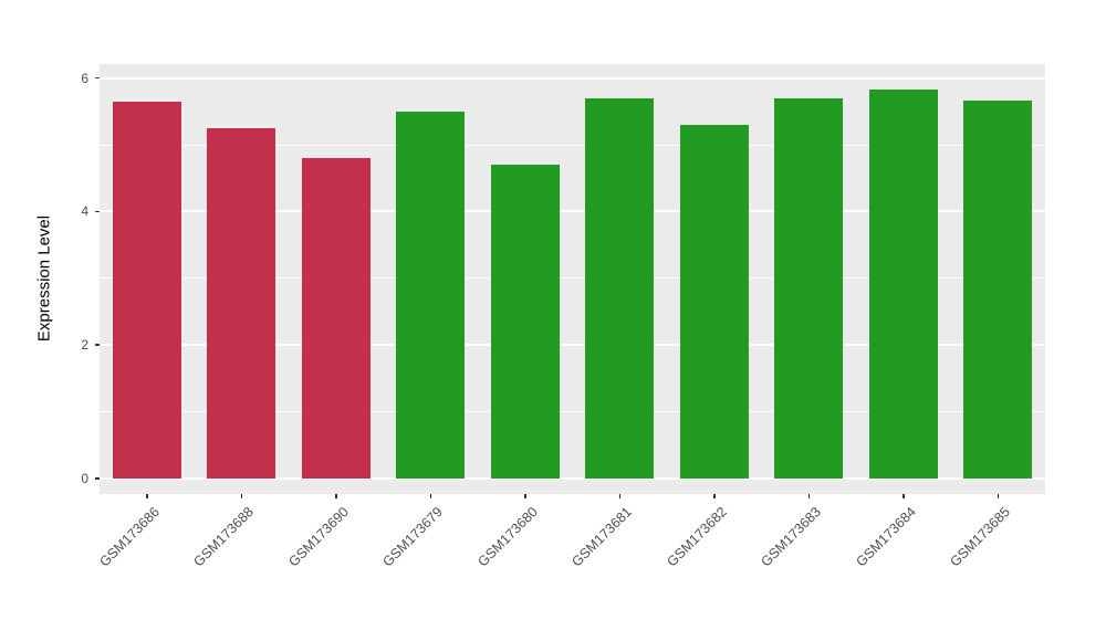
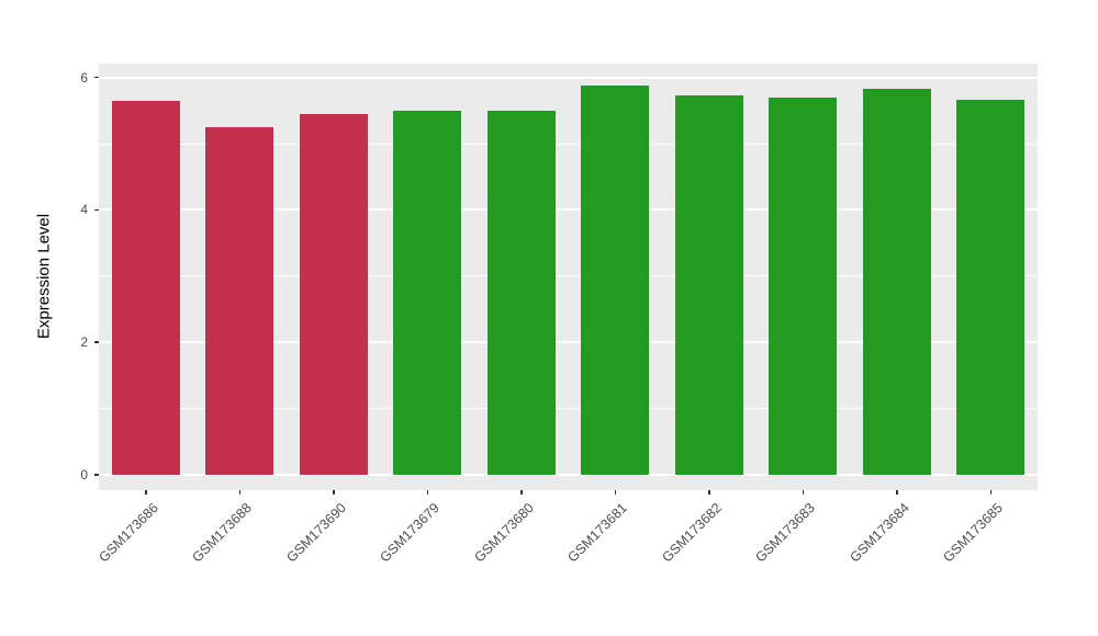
GSM173690: 4.8 -> 5.5
GSM173680: 4.7 -> 5.5
GSM173681: 5.7 -> 5.9
GSM173682: 5.3 -> 5.7
